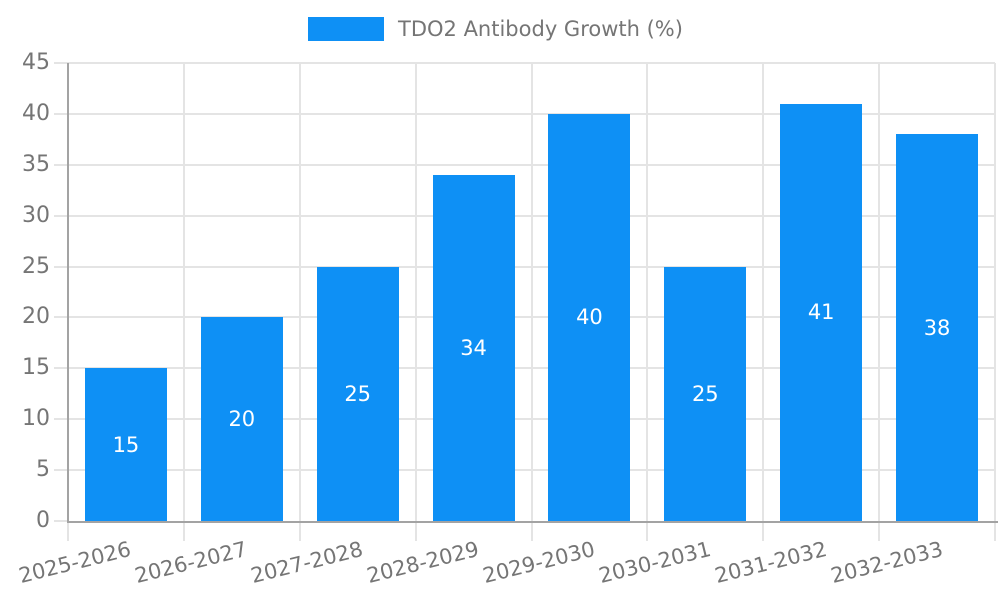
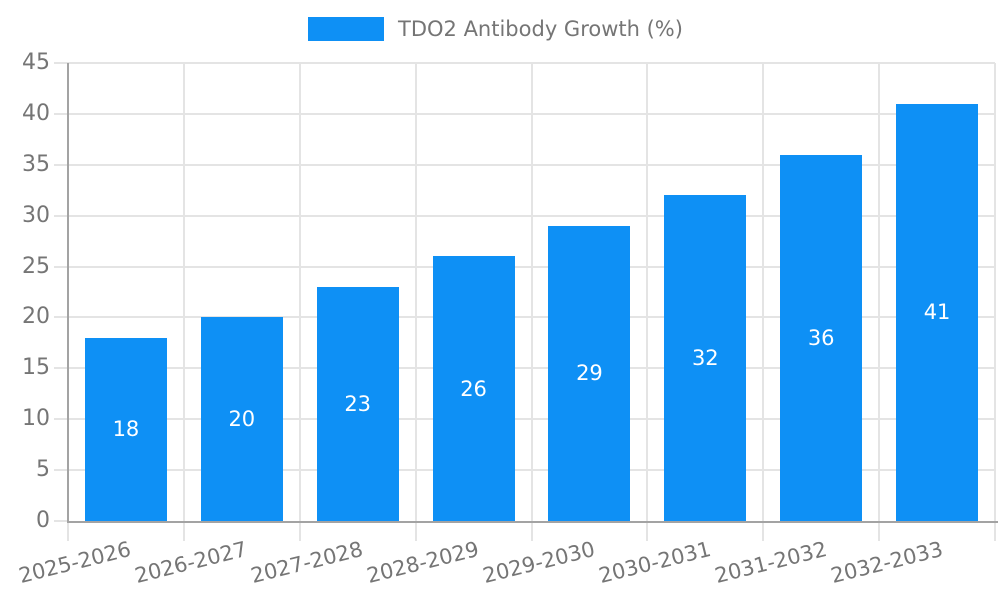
2025-2026: 15 -> 18
2027-2028: 25 -> 23
2028-2029: 34 -> 26
2029-2030: 40 -> 29
2030-2031: 25 -> 32
2031-2032: 41 -> 36
2032-2033: 38 -> 41
